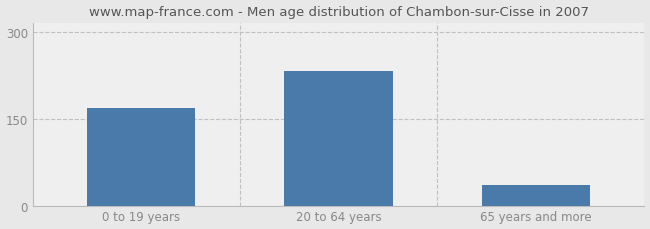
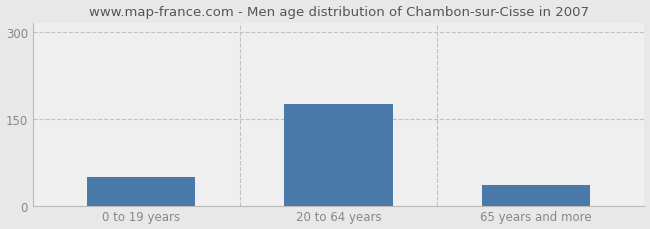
0 to 19 years: 168 -> 50
20 to 64 years: 232 -> 175
